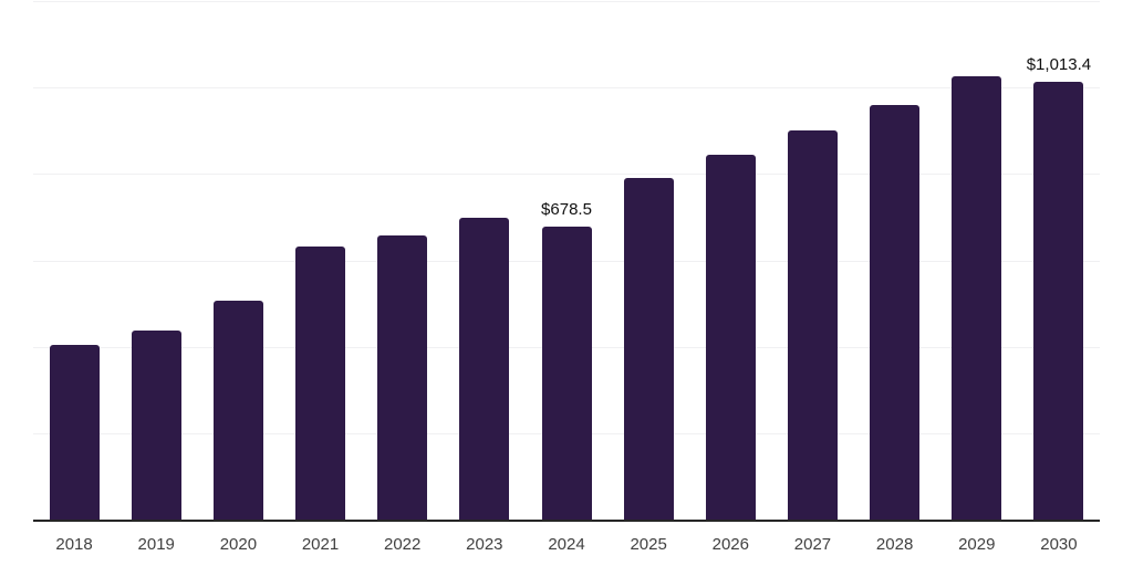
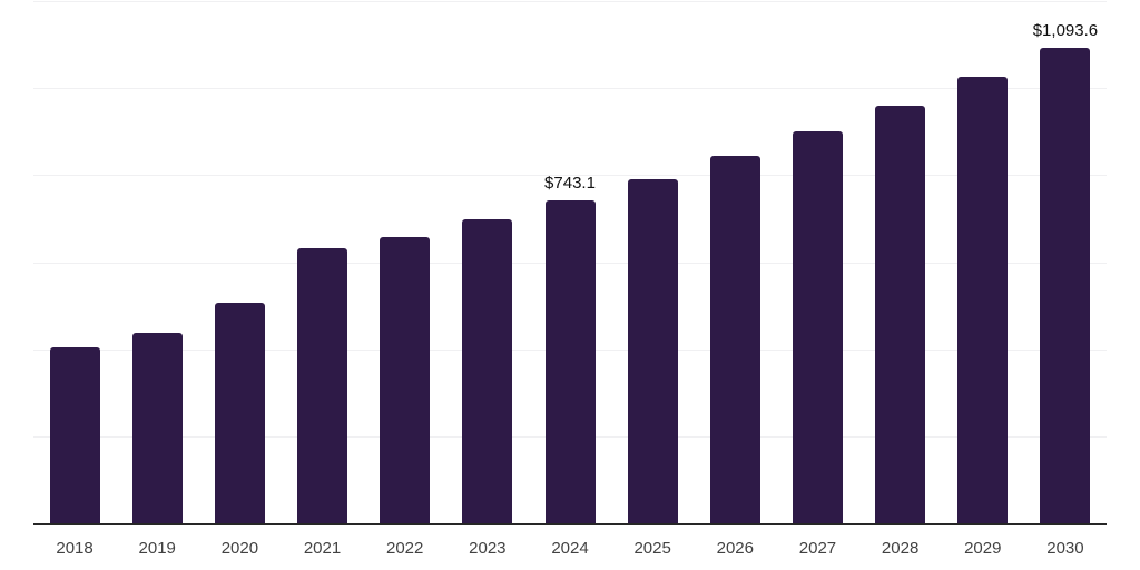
2024: $678.5 -> $743.1
2030: $1,013.4 -> $1,093.6
